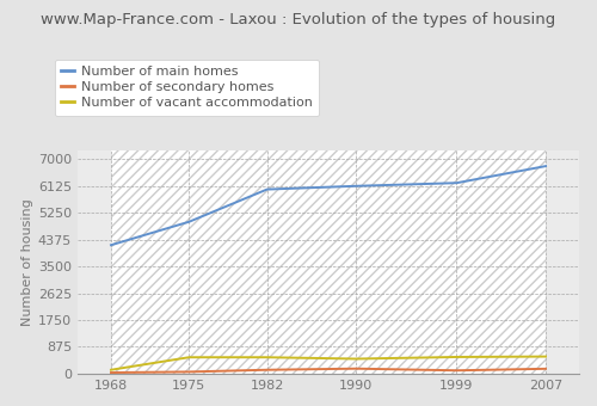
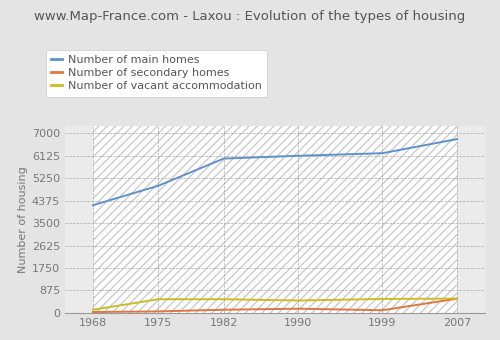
Number of secondary homes/2007: 160 -> 550
